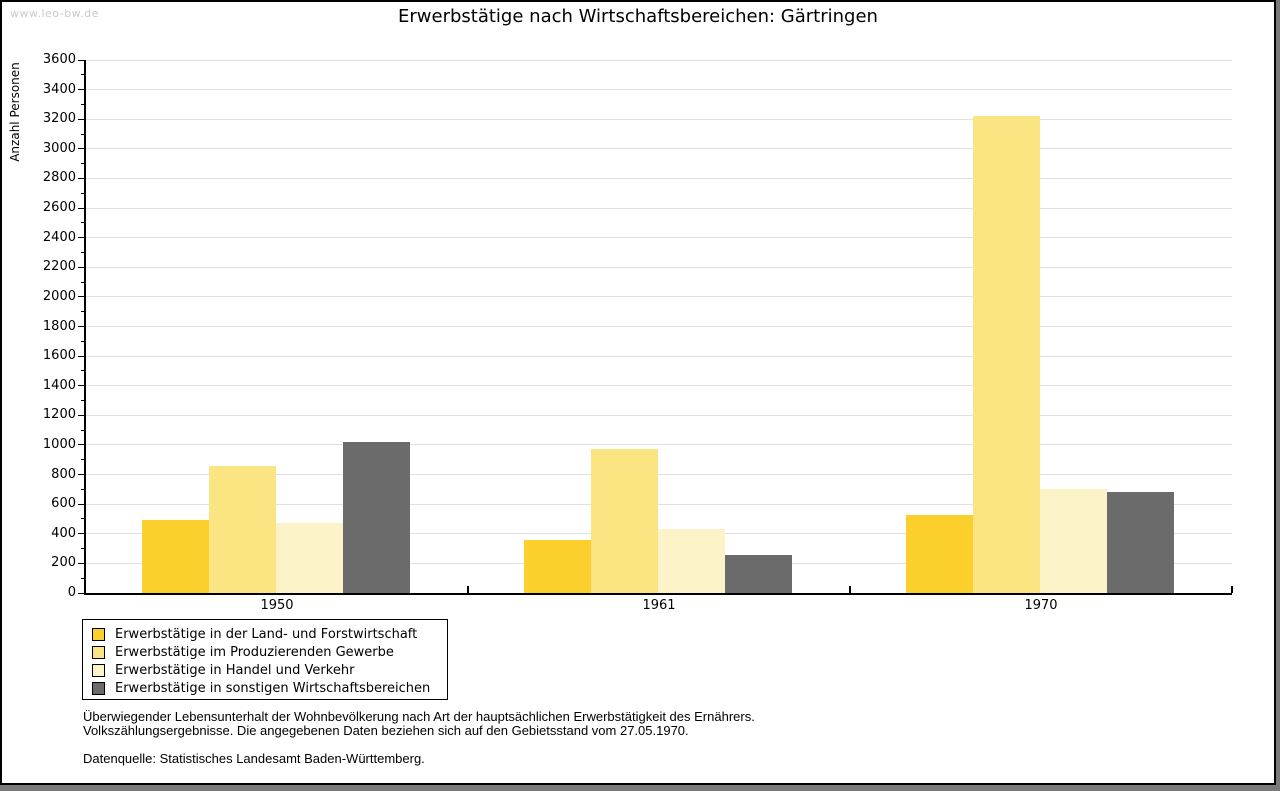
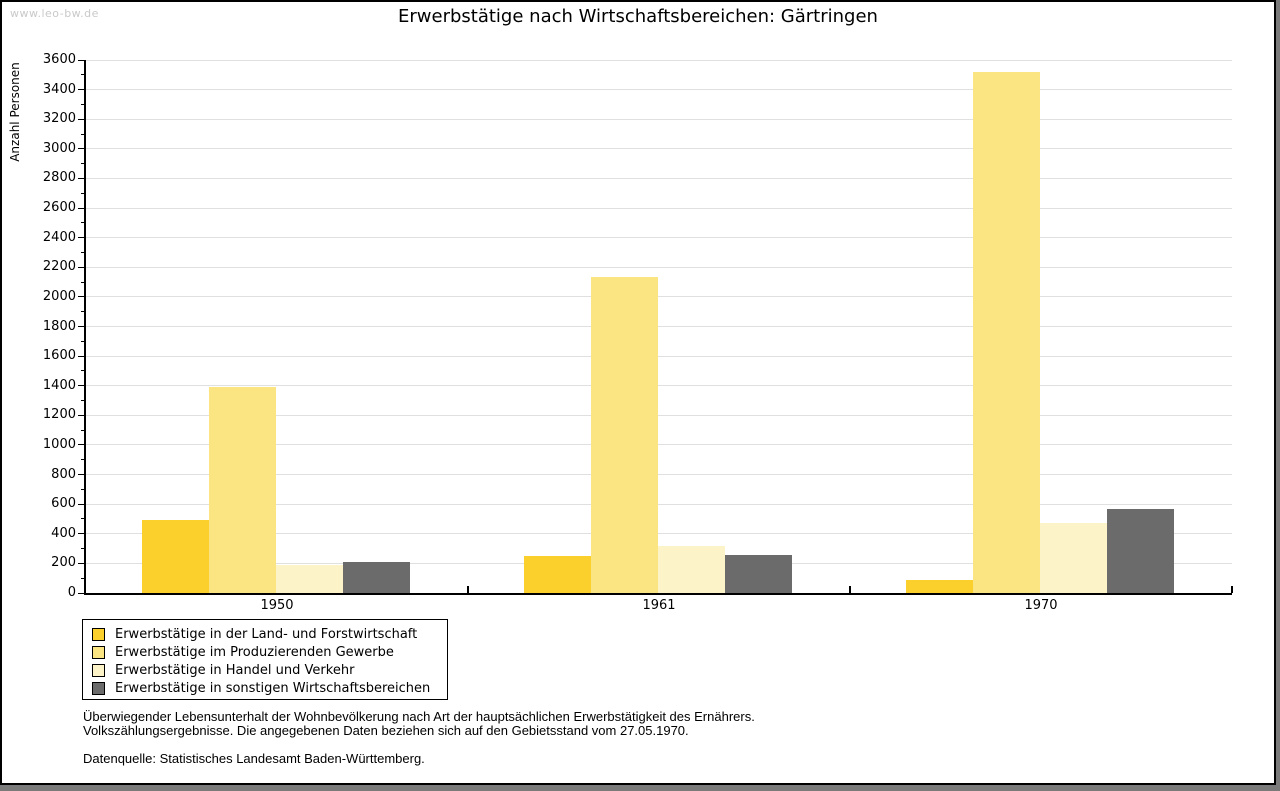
Erwerbstätige im Produzierenden Gewerbe/1950: 860 -> 1390
Erwerbstätige in Handel und Verkehr/1950: 470 -> 190
Erwerbstätige in sonstigen Wirtschaftsbereichen/1950: 1020 -> 210
Erwerbstätige in der Land- und Forstwirtschaft/1961: 360 -> 250
Erwerbstätige im Produzierenden Gewerbe/1961: 970 -> 2140
Erwerbstätige in Handel und Verkehr/1961: 430 -> 320
Erwerbstätige in der Land- und Forstwirtschaft/1970: 530 -> 90
Erwerbstätige im Produzierenden Gewerbe/1970: 3220 -> 3520
Erwerbstätige in Handel und Verkehr/1970: 700 -> 480
Erwerbstätige in sonstigen Wirtschaftsbereichen/1970: 680 -> 560
